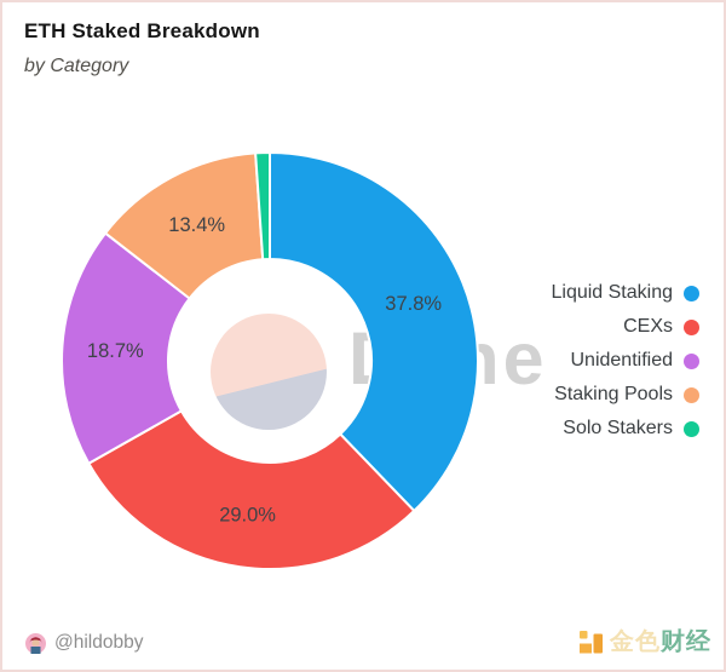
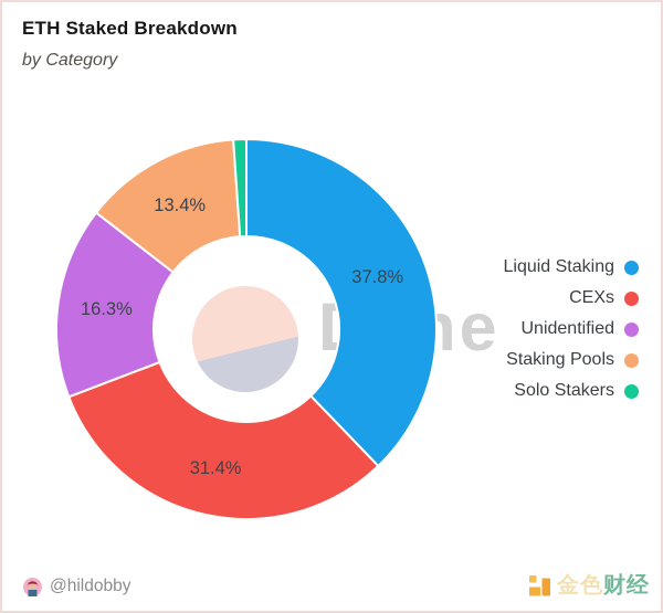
CEXs: 29.0% -> 31.4%
Unidentified: 18.7% -> 16.3%
